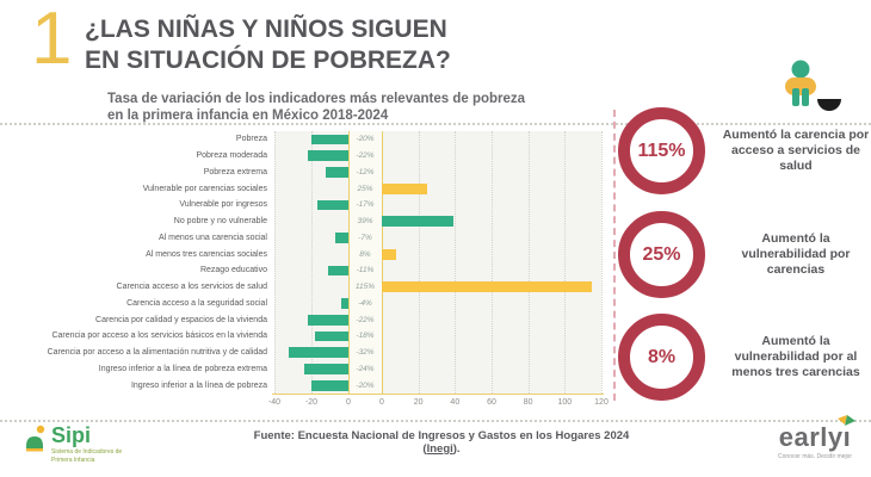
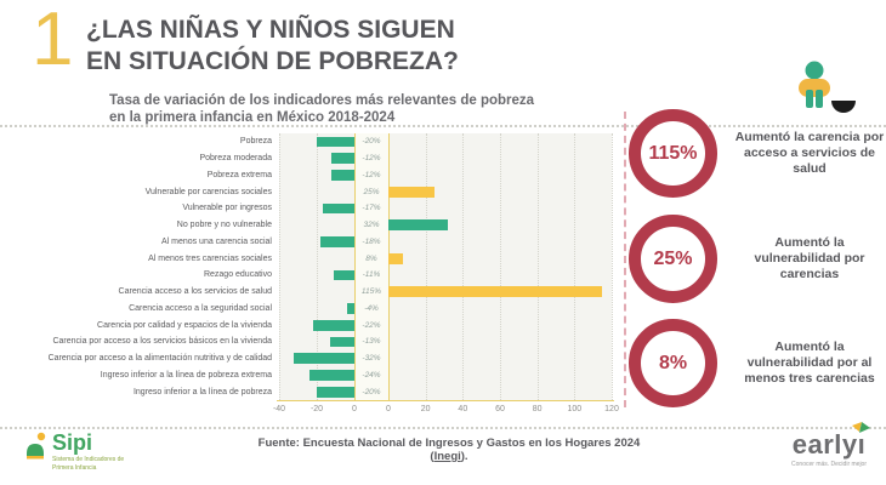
Pobreza moderada: -22% -> -12%
No pobre y no vulnerable: 39% -> 32%
Al menos una carencia social: -7% -> -18%
Carencia por acceso a los servicios básicos en la vivienda: -18% -> -13%
